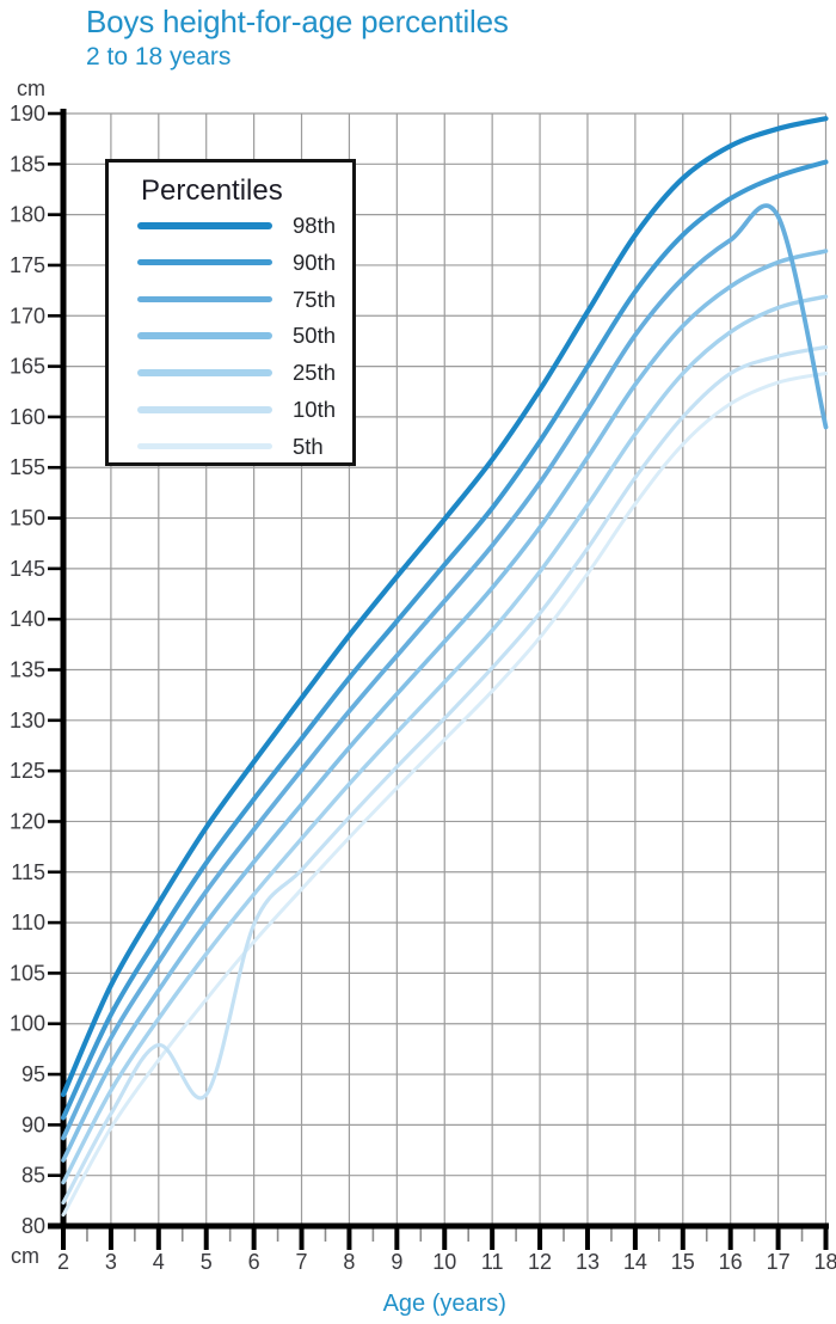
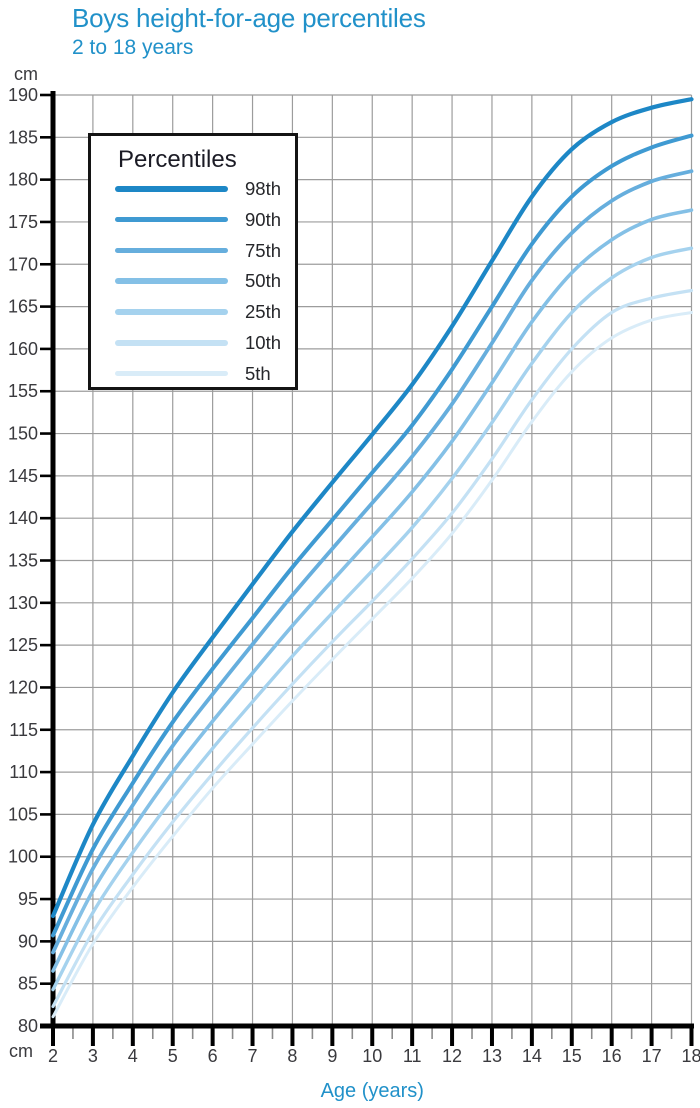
10th/5: 93 -> 104
75th/18: 159 -> 181
